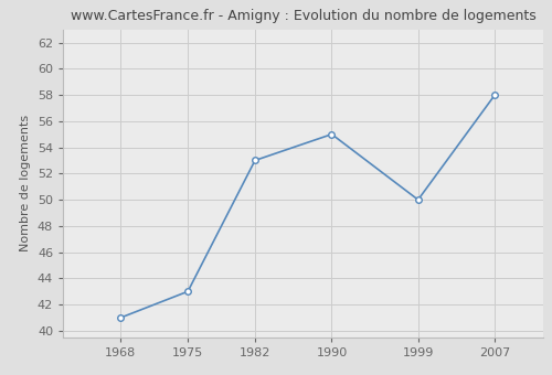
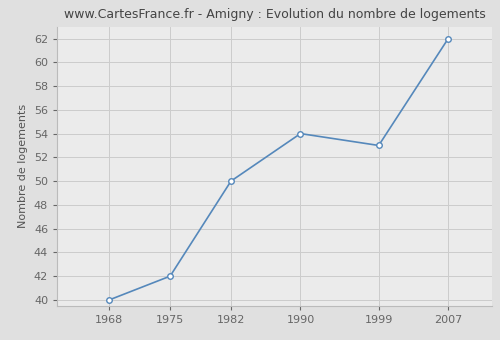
1968: 41 -> 40
1975: 43 -> 42
1982: 53 -> 50
1990: 55 -> 54
1999: 50 -> 53
2007: 58 -> 62
